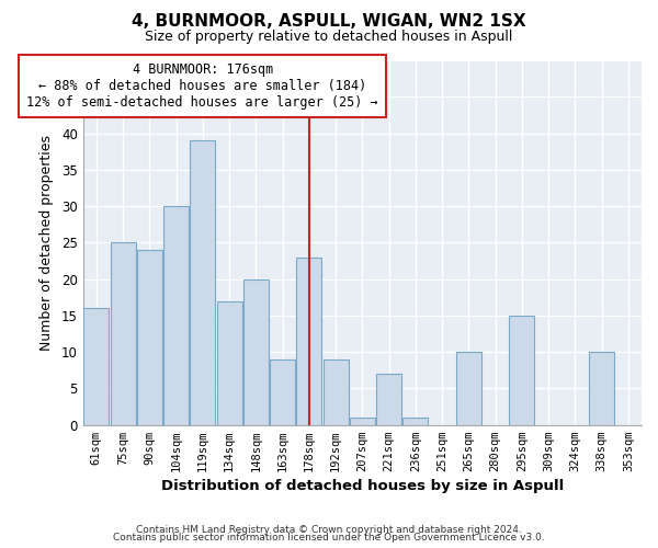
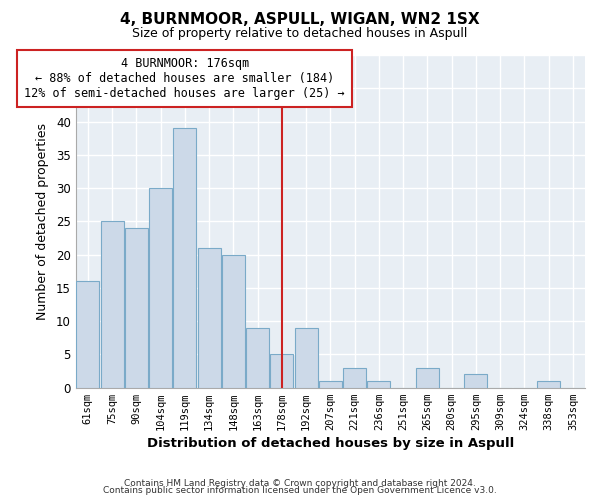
134sqm: 17 -> 21
178sqm: 23 -> 5
221sqm: 7 -> 3
265sqm: 10 -> 3
295sqm: 15 -> 2
338sqm: 10 -> 1
